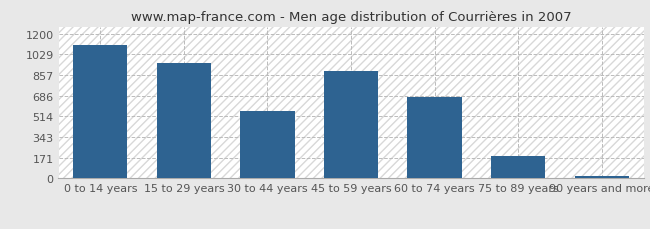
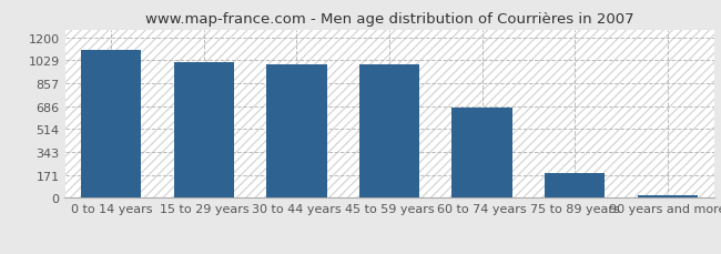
15 to 29 years: 960 -> 1010
30 to 44 years: 560 -> 1000
45 to 59 years: 890 -> 1000
